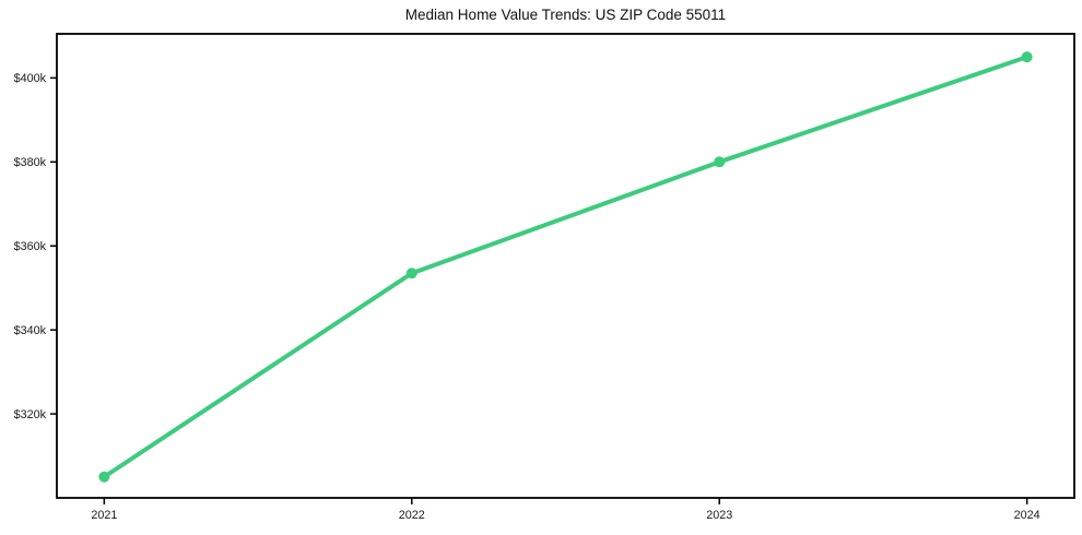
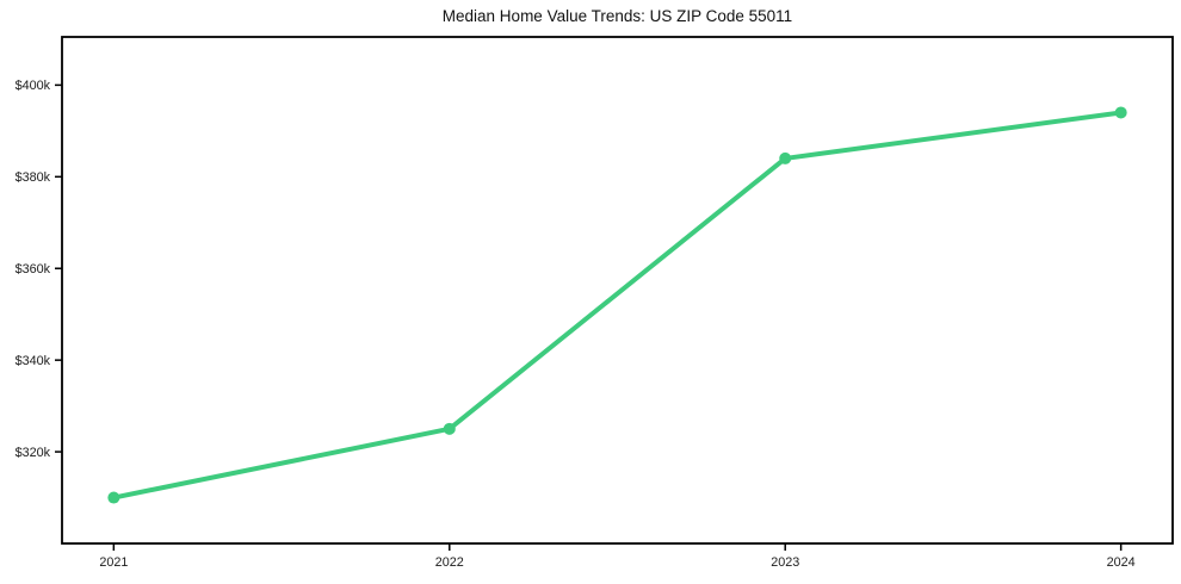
2021: $305k -> $310k
2022: $354k -> $325k
2023: $380k -> $384k
2024: $405k -> $394k
